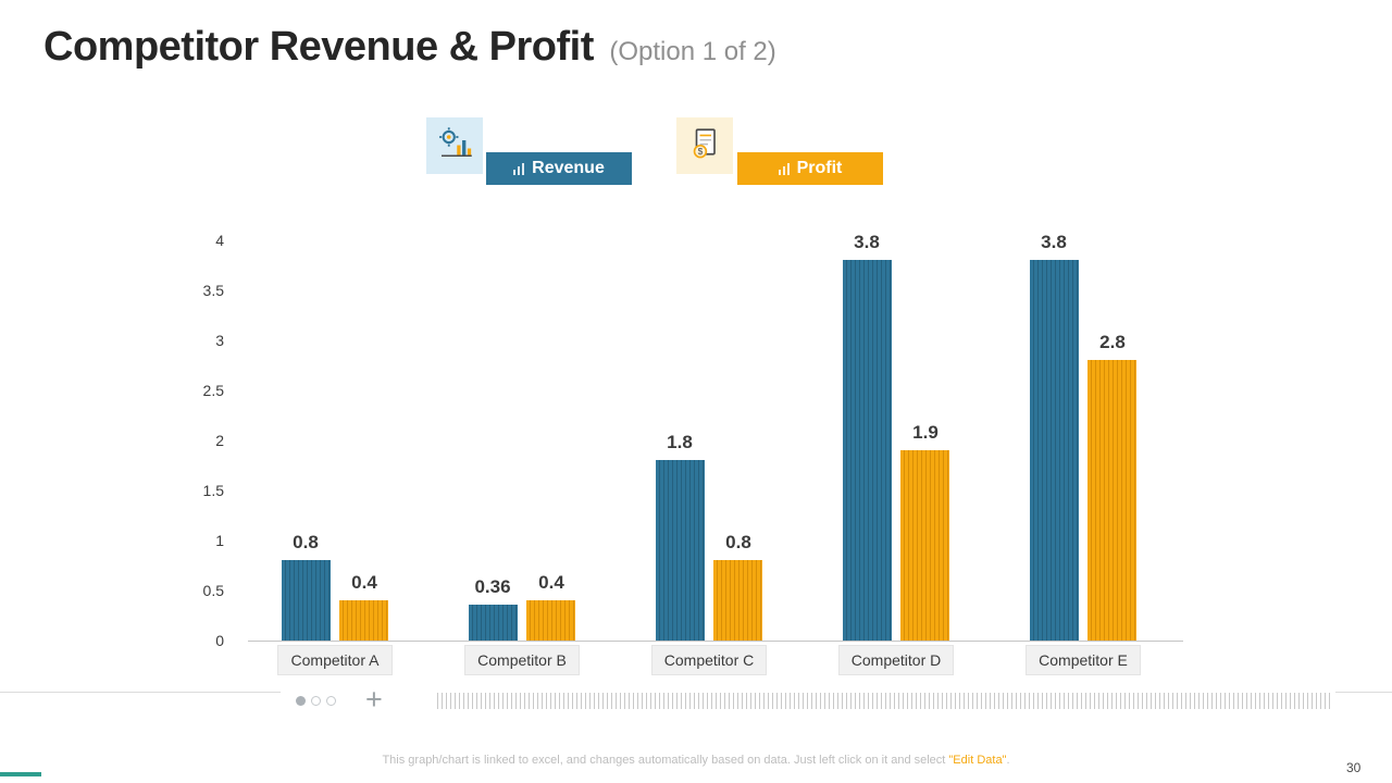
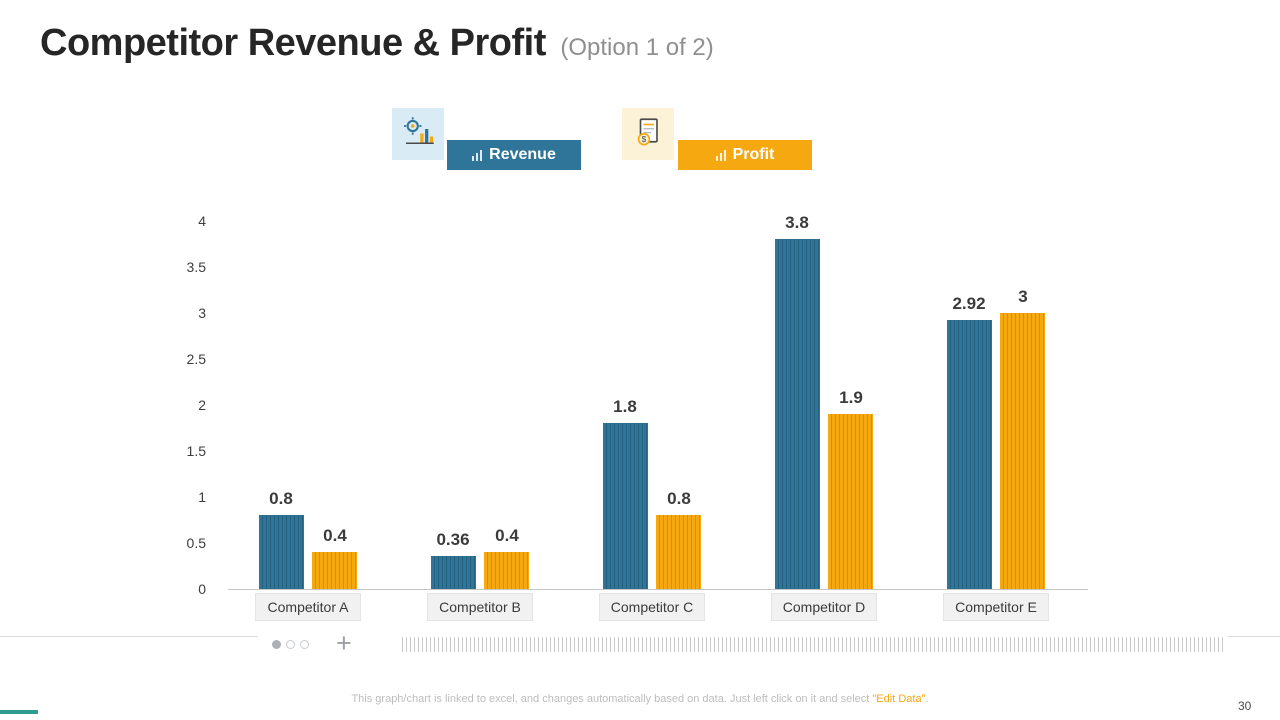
Revenue/Competitor E: 3.8 -> 2.92
Profit/Competitor E: 2.8 -> 3
